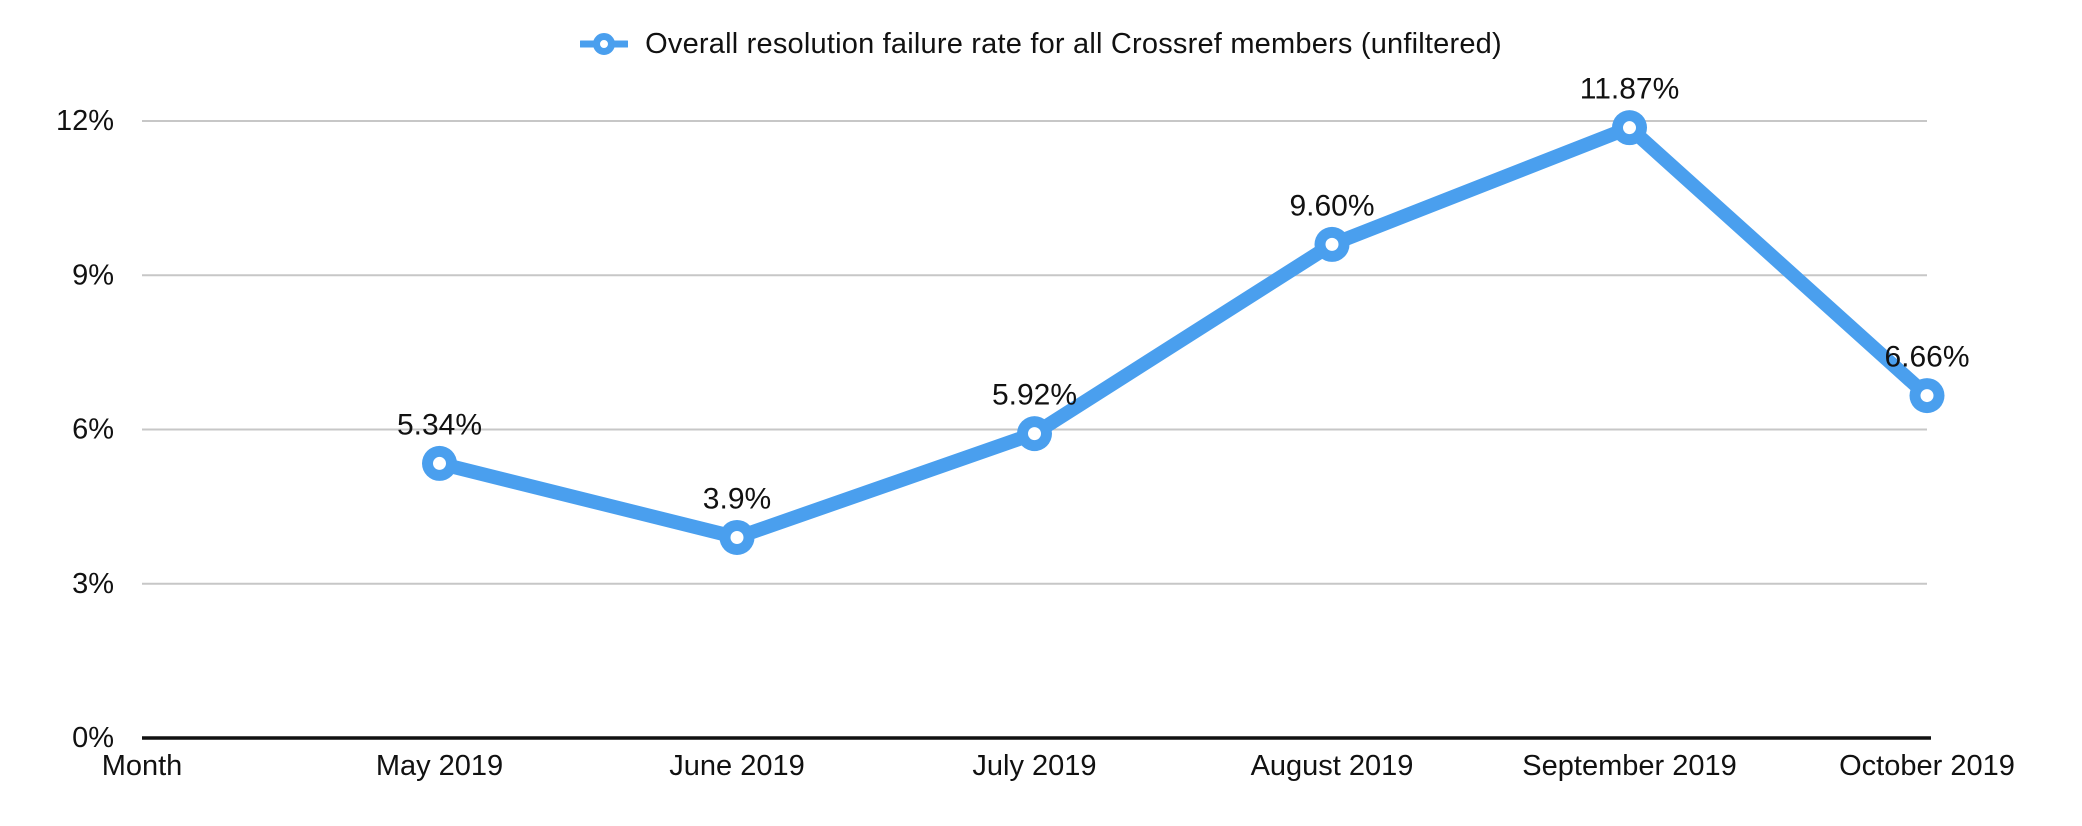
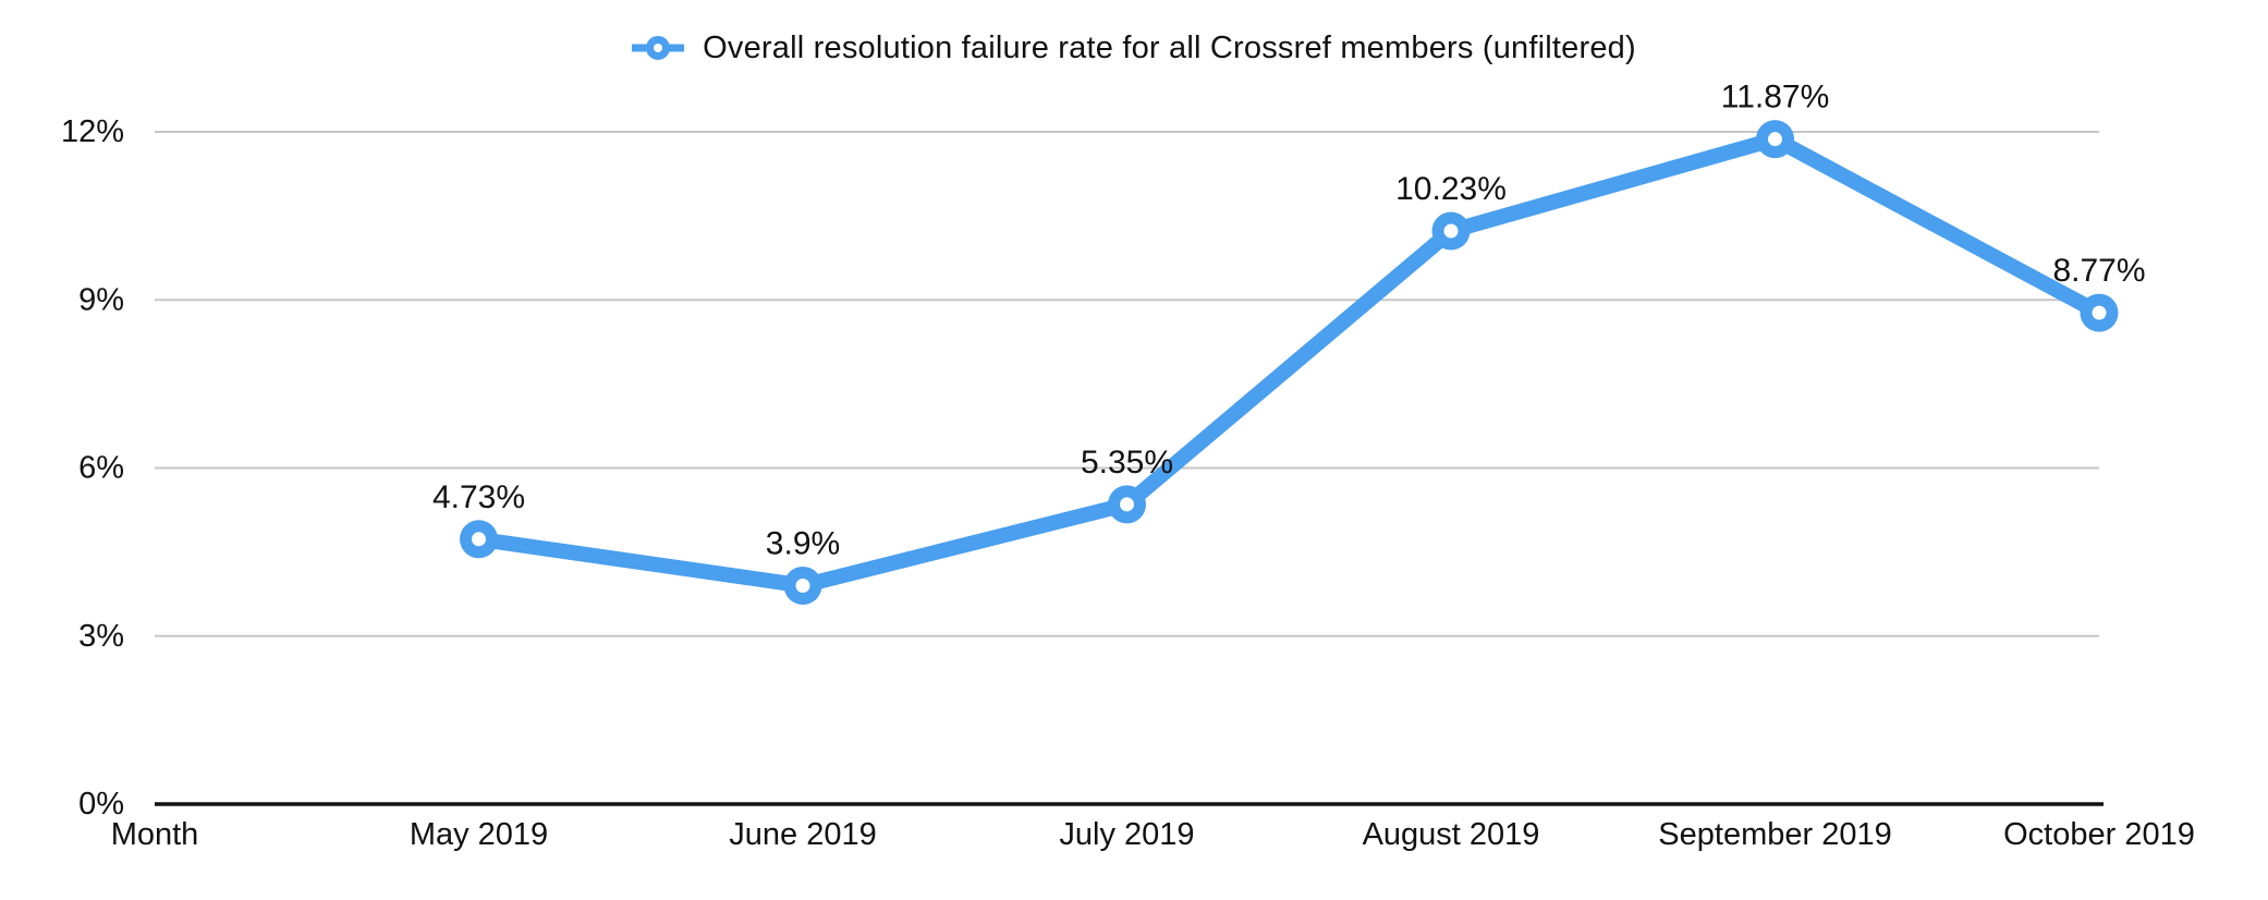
May 2019: 5.34% -> 4.73%
July 2019: 5.92% -> 5.35%
August 2019: 9.60% -> 10.23%
October 2019: 6.66% -> 8.77%
